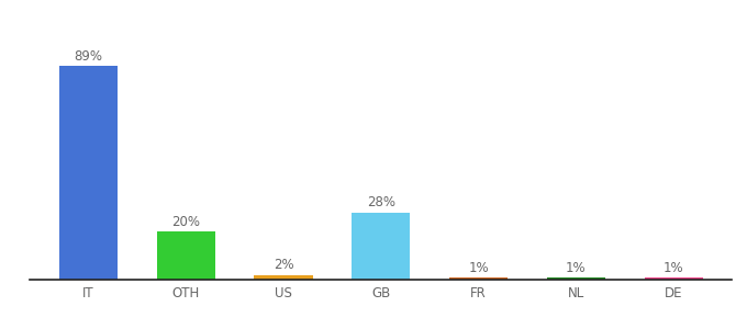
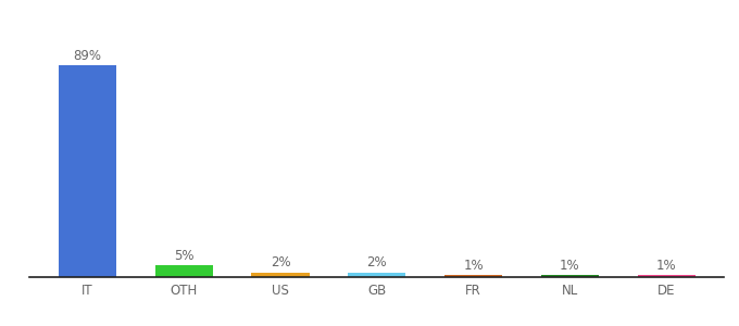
OTH: 20% -> 5%
GB: 28% -> 2%
